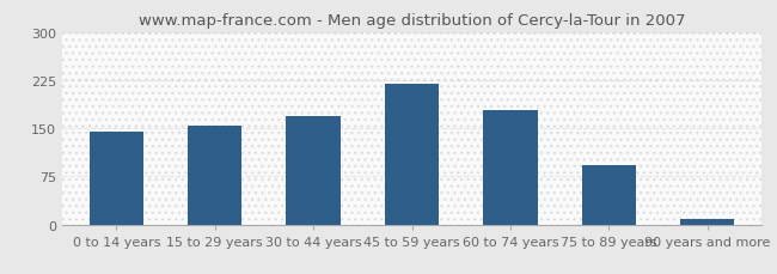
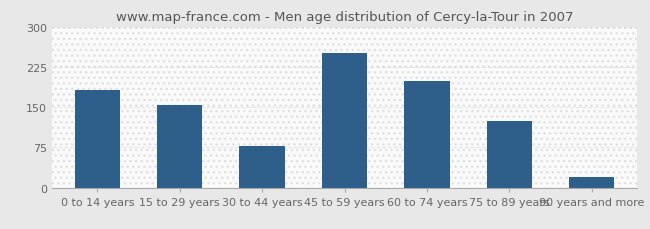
0 to 14 years: 144 -> 182
30 to 44 years: 168 -> 78
45 to 59 years: 220 -> 250
60 to 74 years: 178 -> 198
75 to 89 years: 93 -> 124
90 years and more: 8 -> 20
